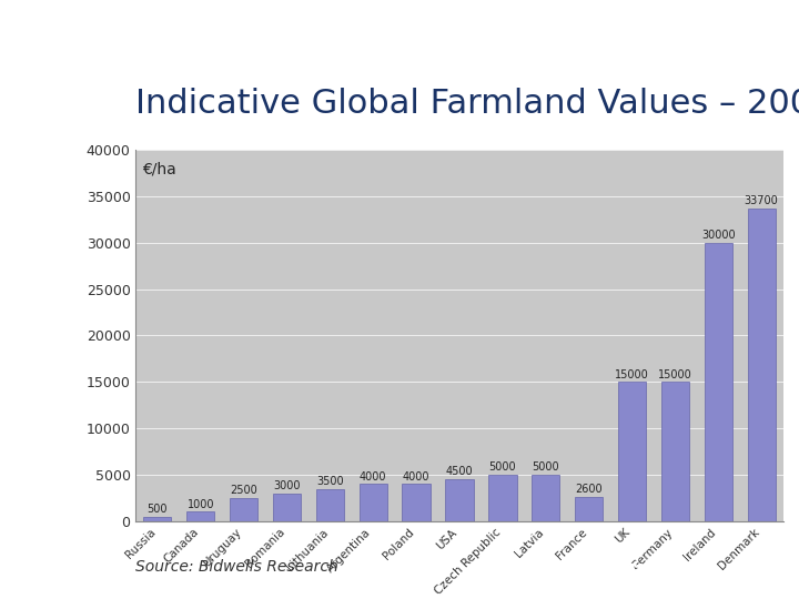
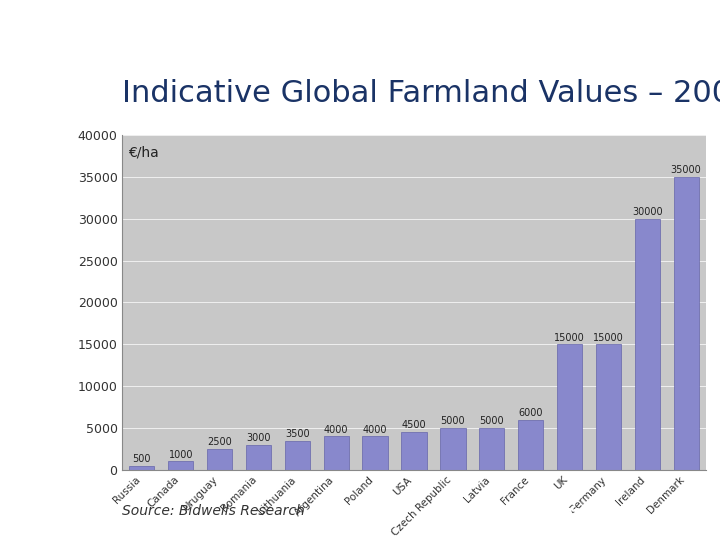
France: 2600 -> 6000
Denmark: 33700 -> 35000
